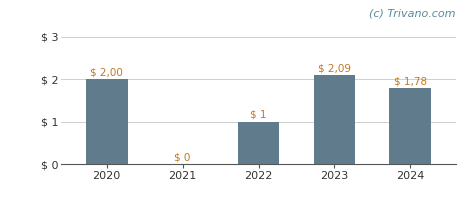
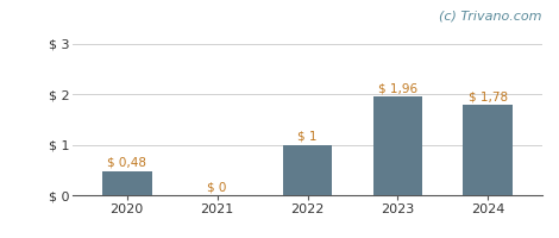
2020: 2,00 -> 0,48
2023: 2,09 -> 1,96
